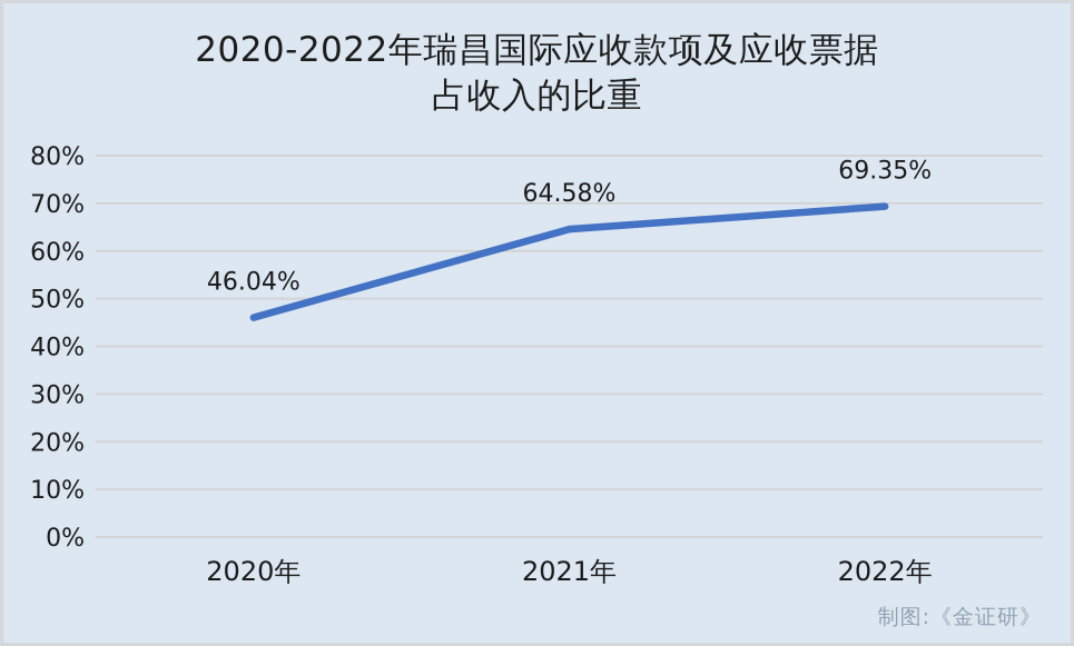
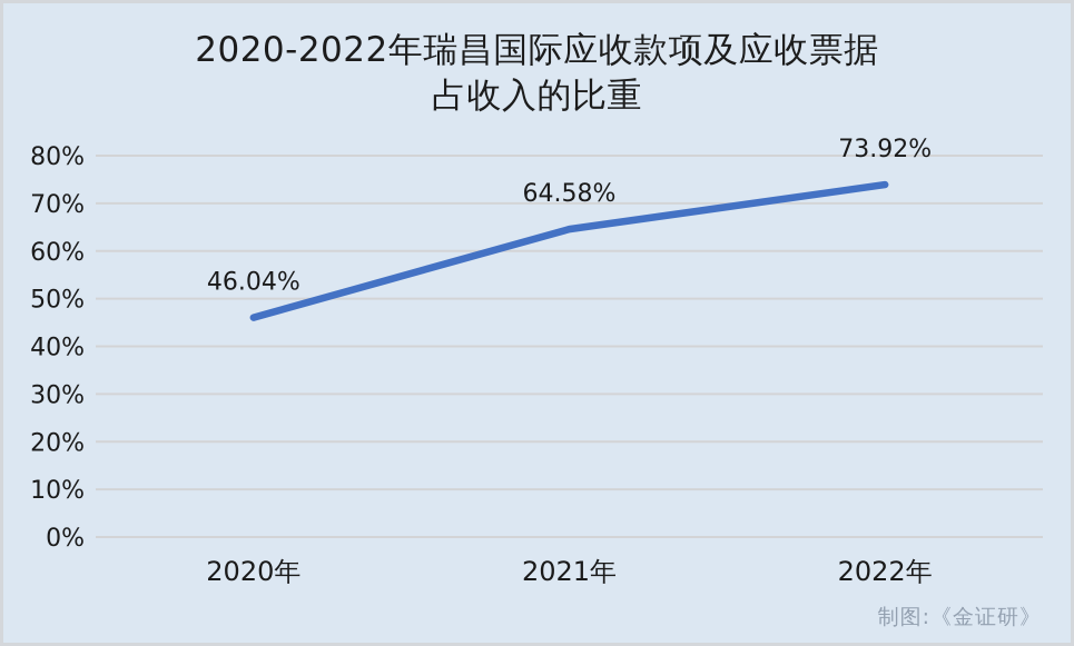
2022年: 69.35% -> 73.92%
